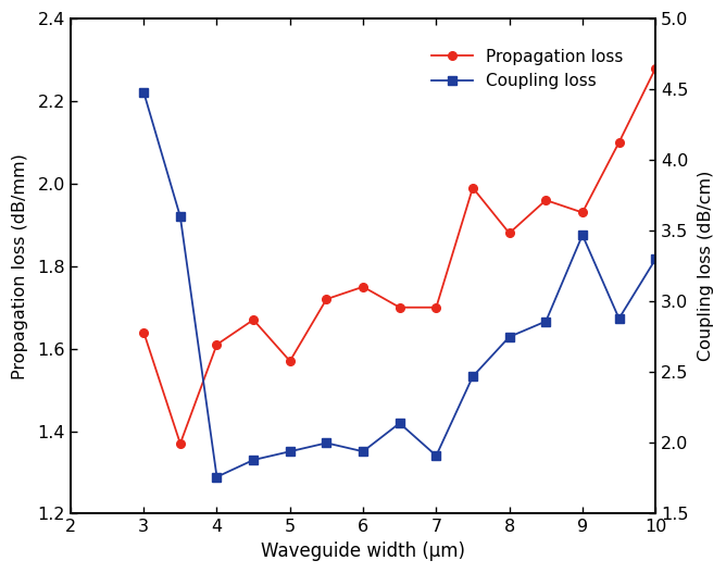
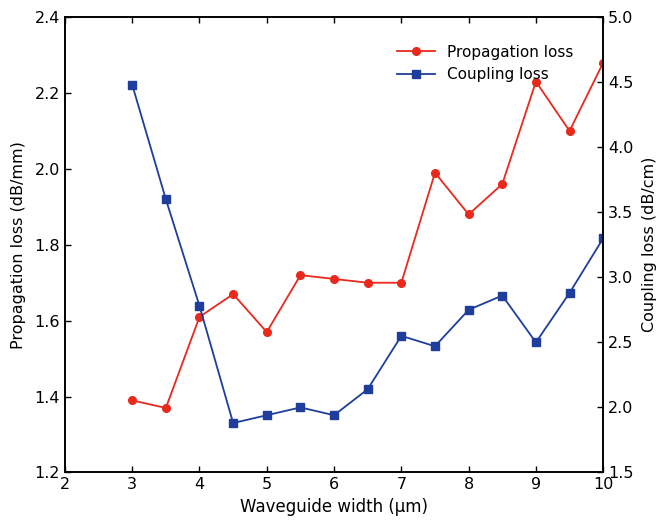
Propagation loss/3: 1.64 -> 1.39
Coupling loss/4: 1.76 -> 2.78
Propagation loss/6: 1.75 -> 1.71
Coupling loss/7: 1.91 -> 2.55
Propagation loss/9: 1.93 -> 2.23
Coupling loss/9: 3.47 -> 2.50
